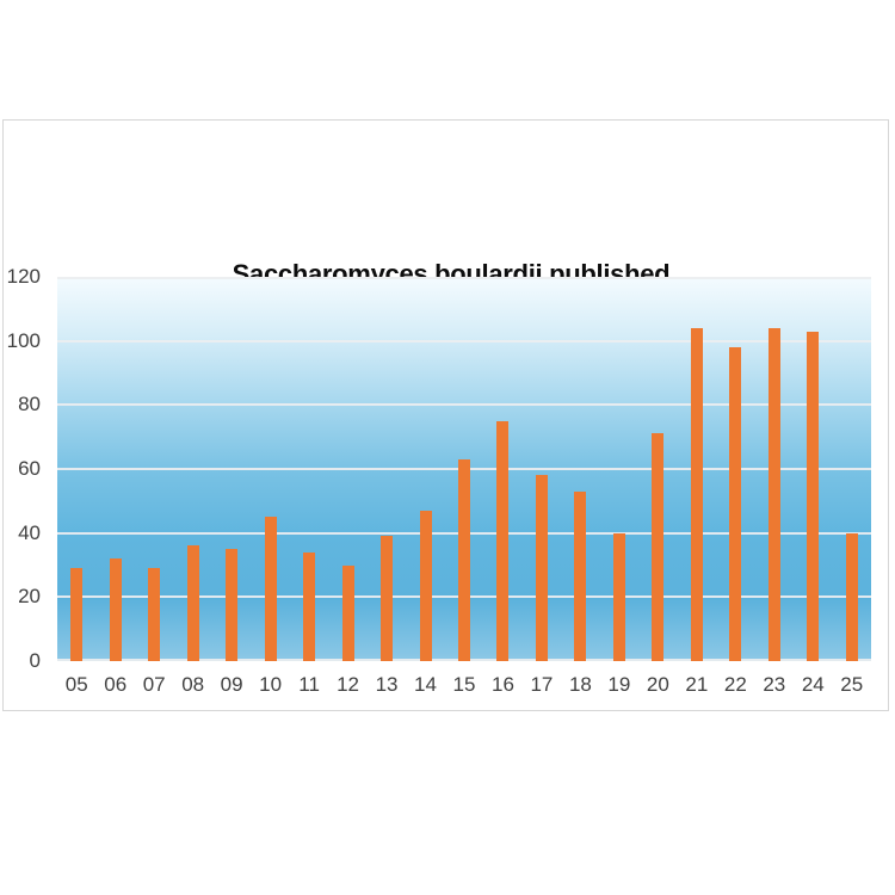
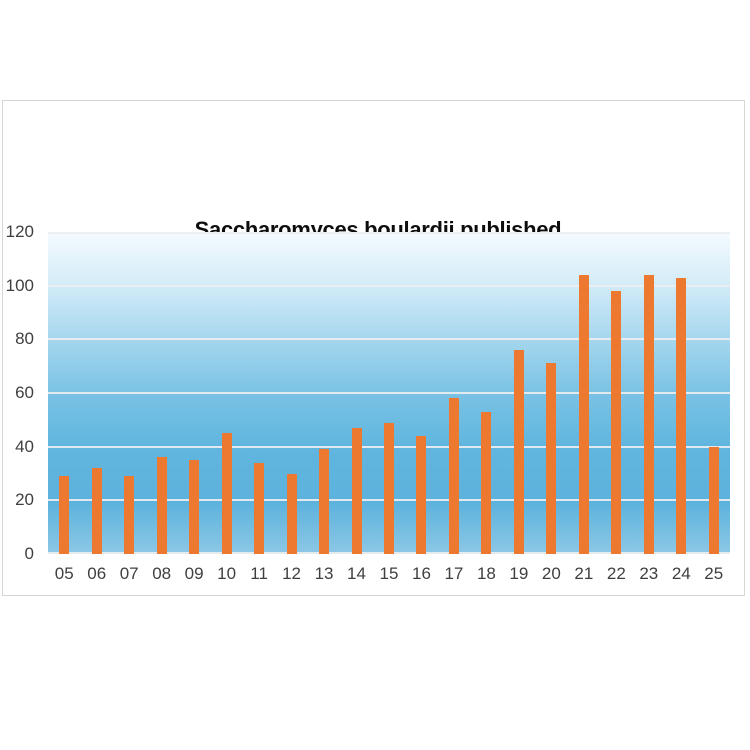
15: 63 -> 49
16: 75 -> 44
19: 40 -> 76
